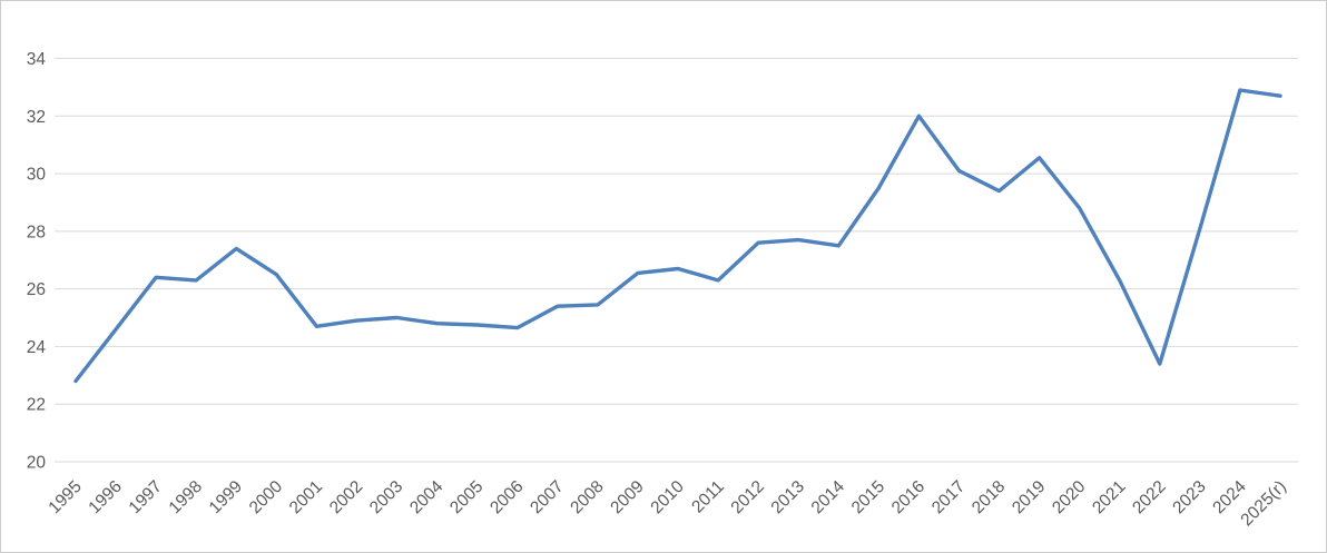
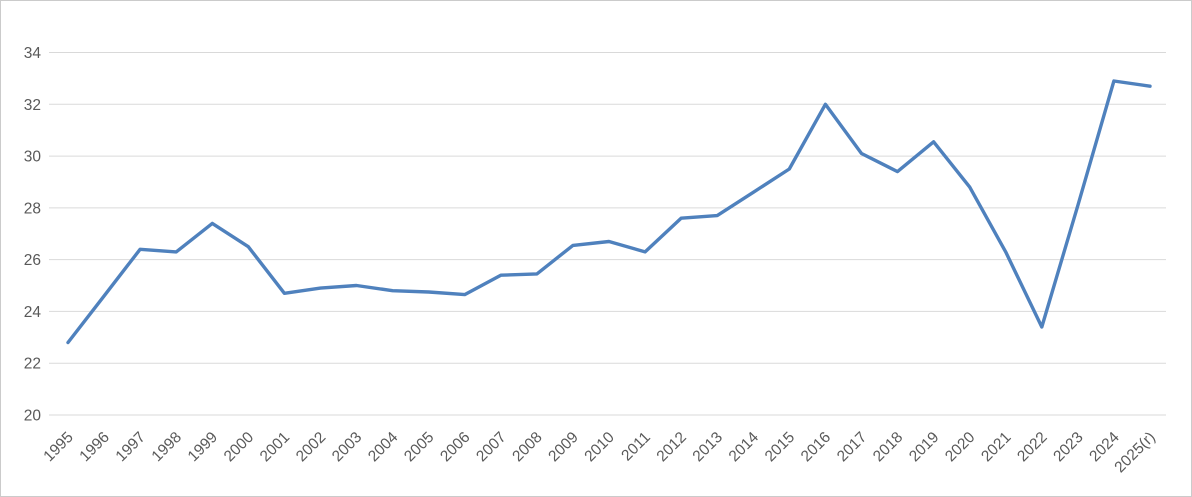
2014: 27.5 -> 28.6
